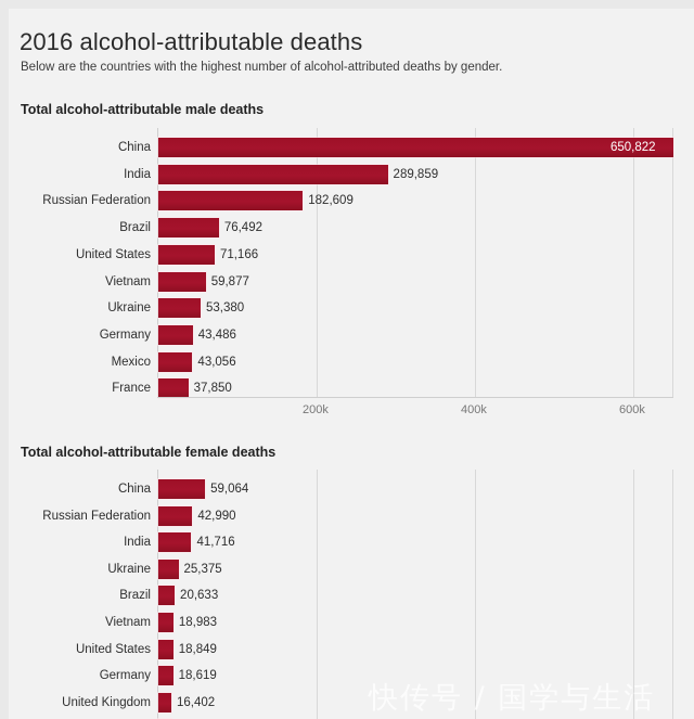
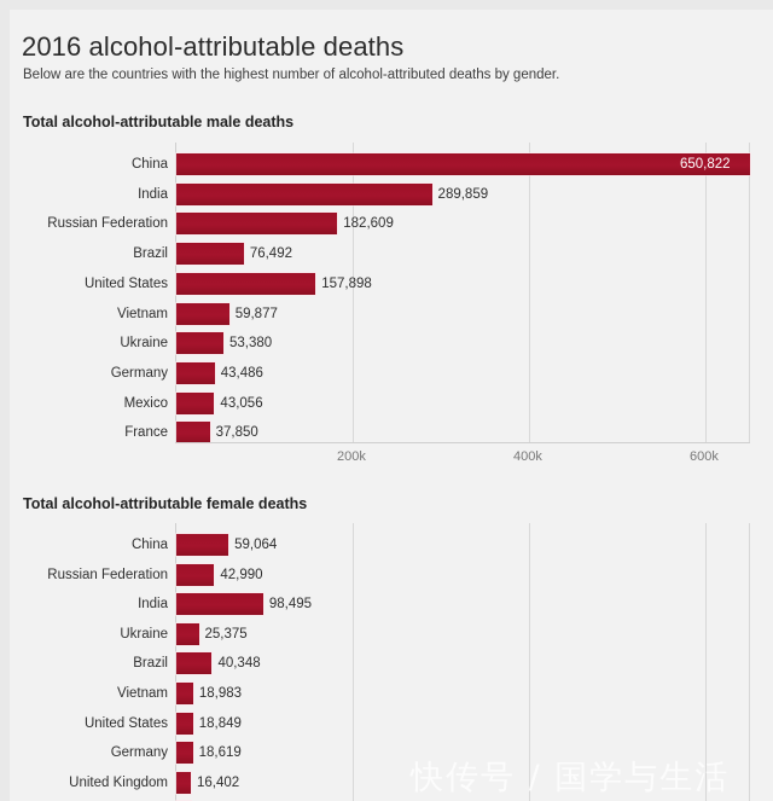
Total alcohol-attributable male deaths/United States: 71,166 -> 157,898
Total alcohol-attributable female deaths/India: 41,716 -> 98,495
Total alcohol-attributable female deaths/Brazil: 20,633 -> 40,348
